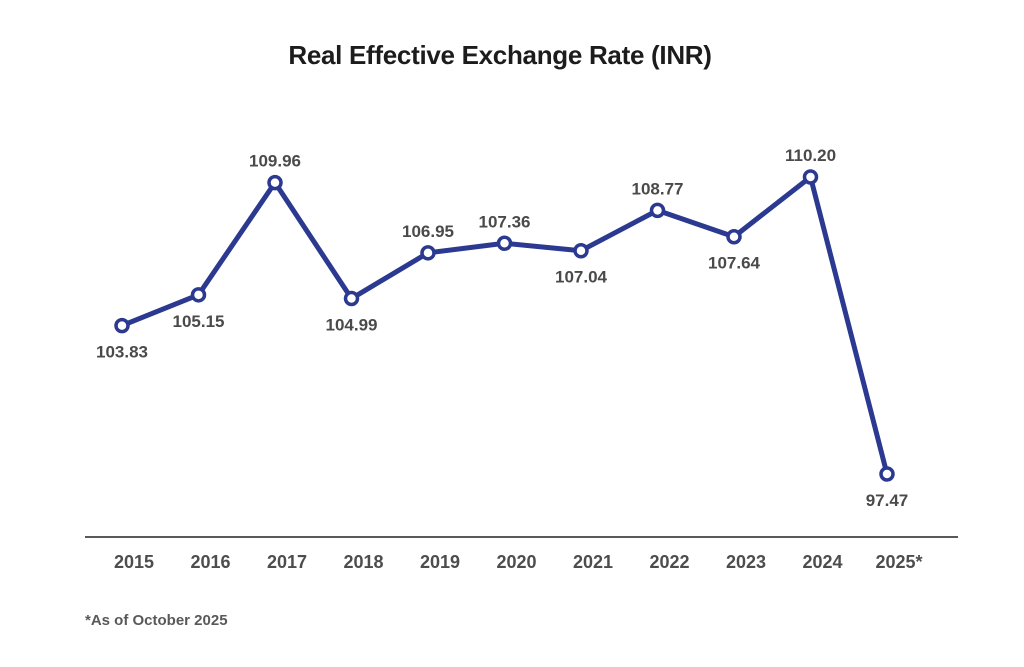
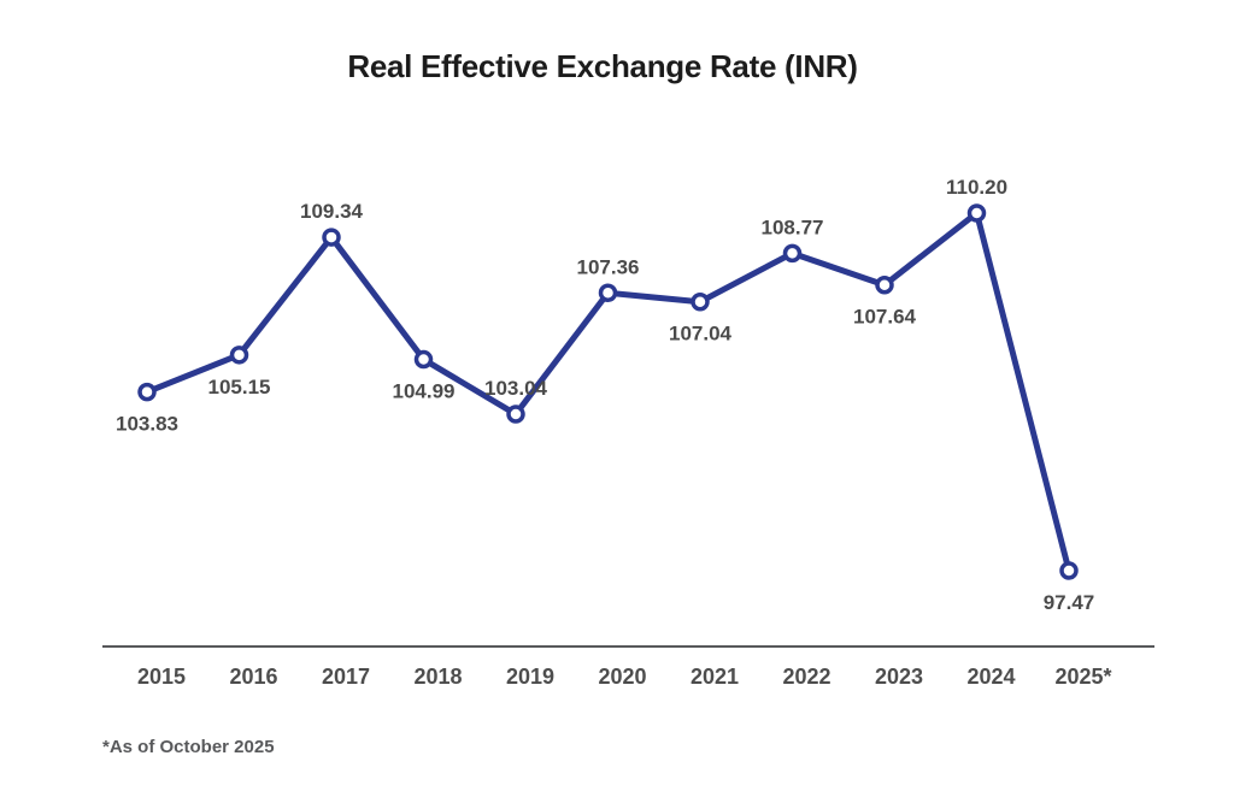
2017: 109.96 -> 109.34
2019: 106.95 -> 103.04
